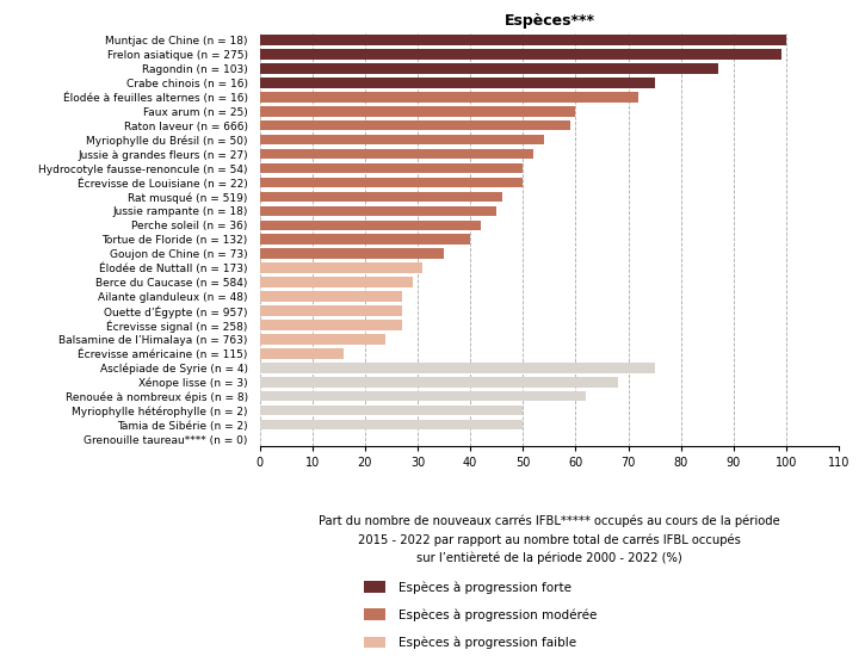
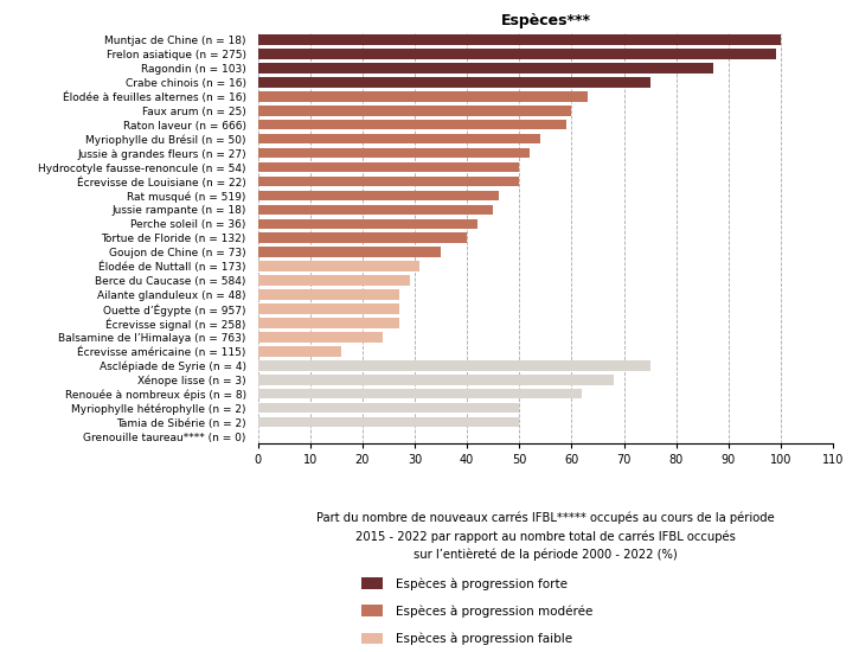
Élodée à feuilles alternes (n = 16): 72 -> 63
